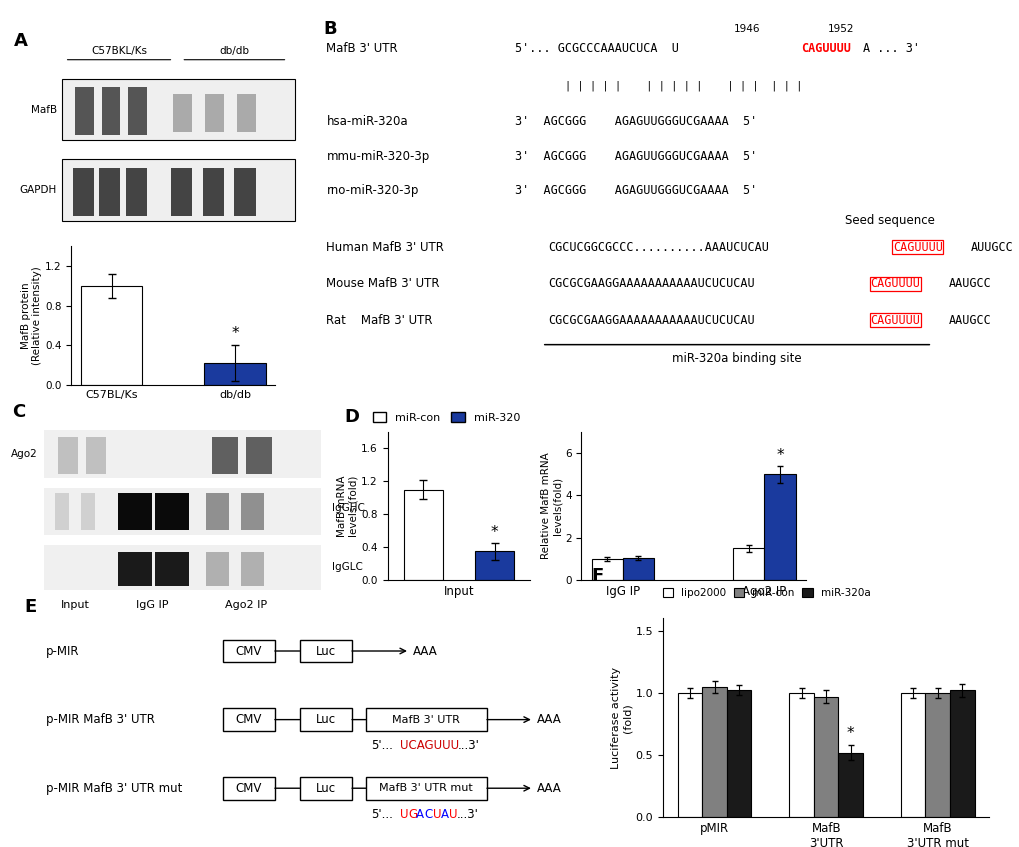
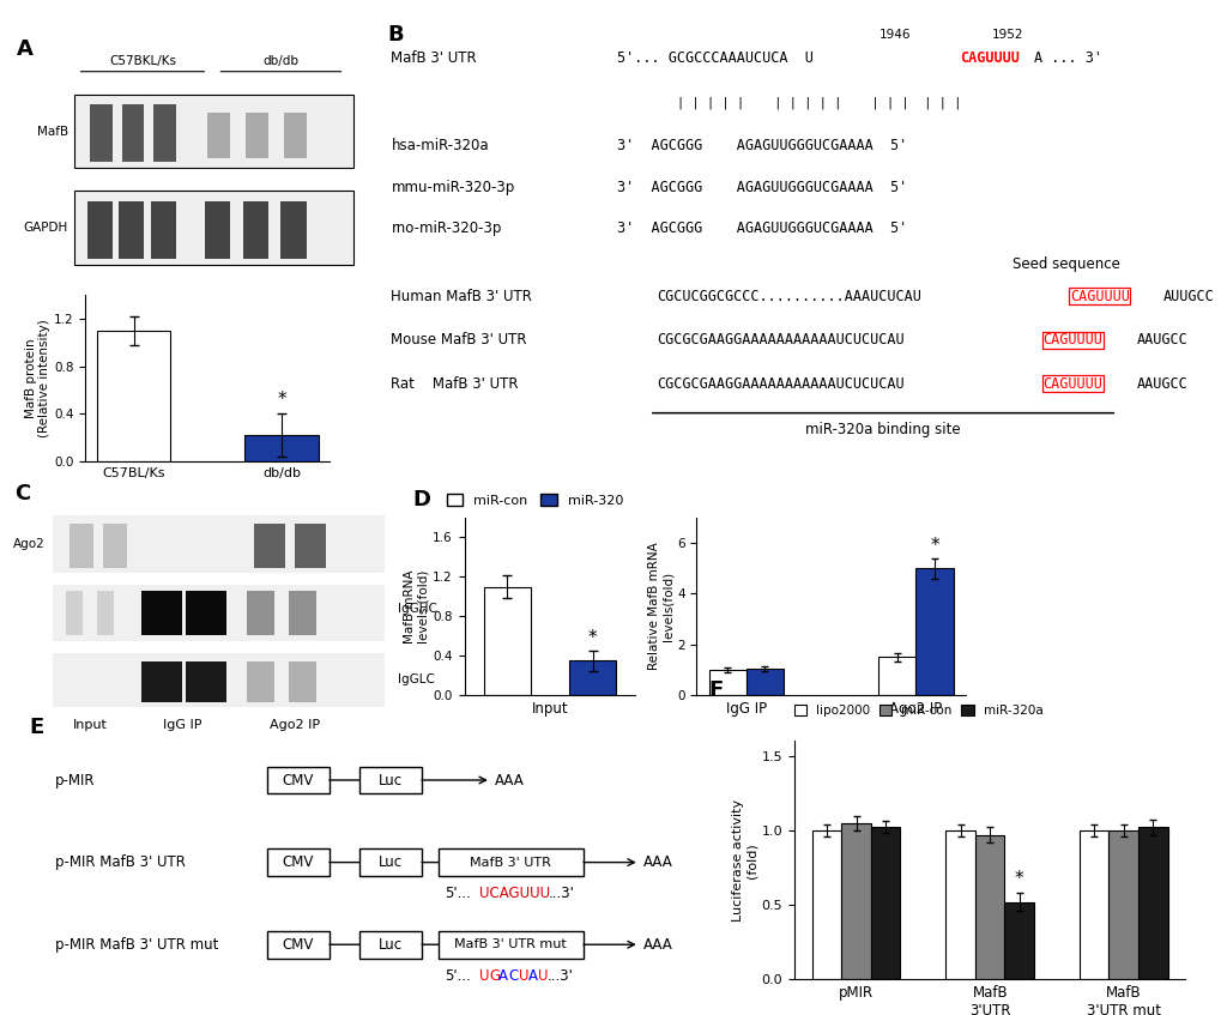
C57BL/Ks: 1.00 -> 1.10
